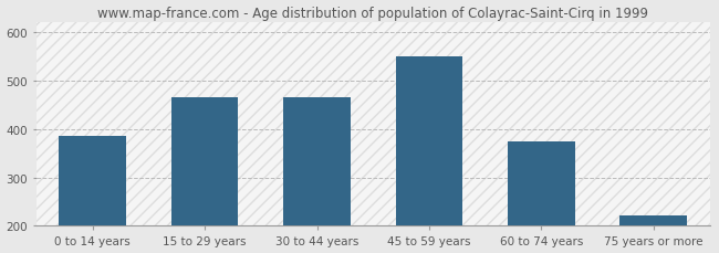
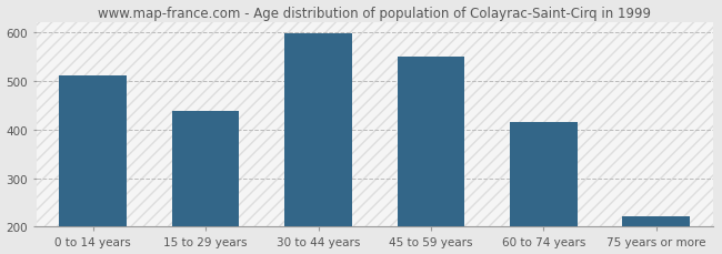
0 to 14 years: 385 -> 510
15 to 29 years: 465 -> 437
30 to 44 years: 465 -> 598
60 to 74 years: 375 -> 416
